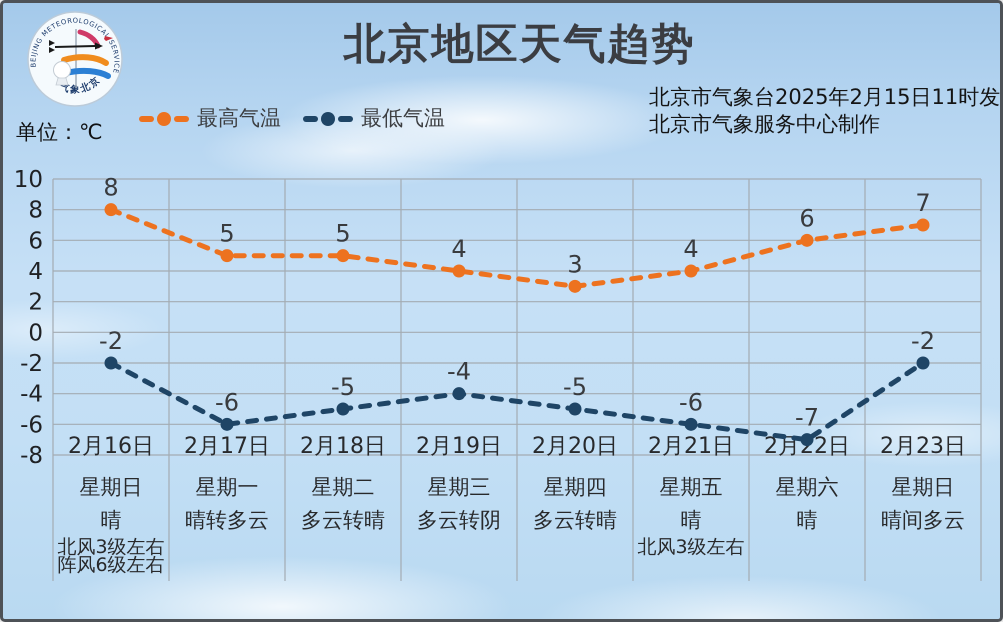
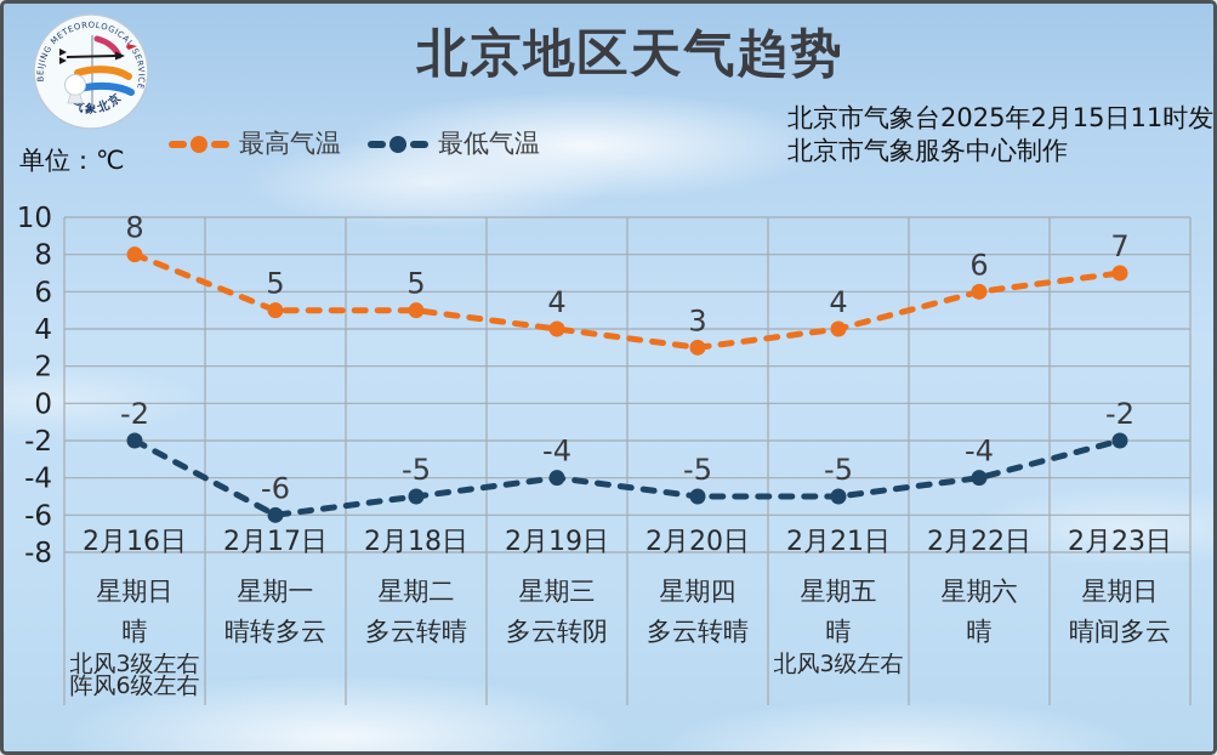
最低气温/2月21日: -6 -> -5
最低气温/2月22日: -7 -> -4
